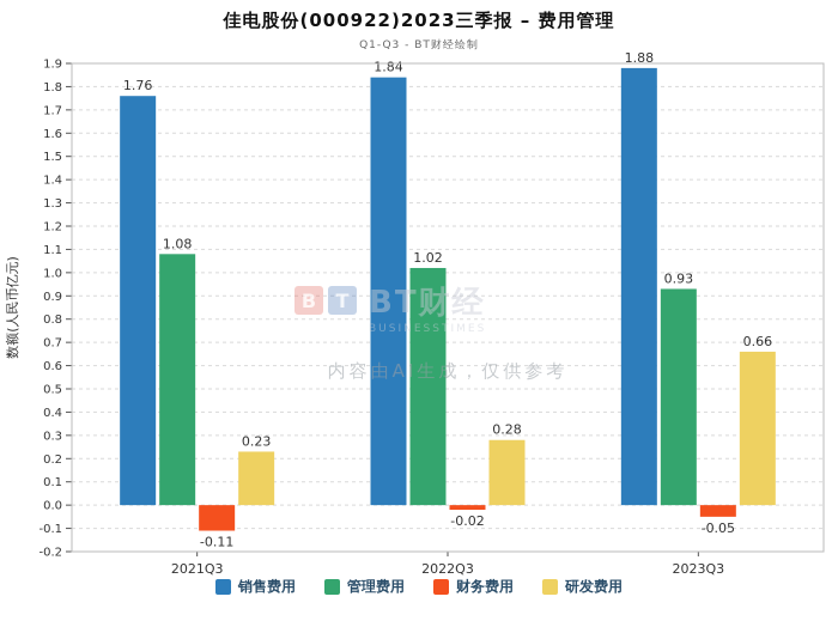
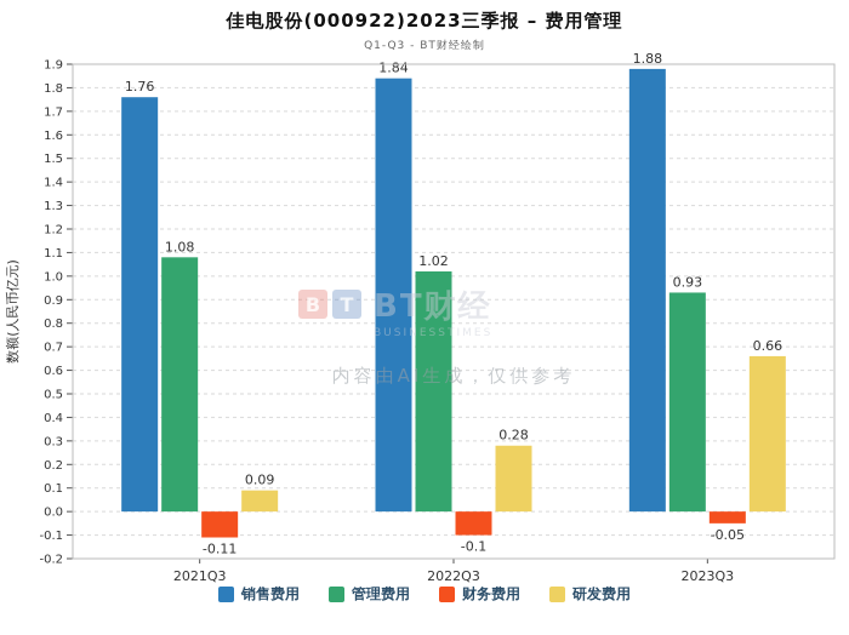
研发费用/2021Q3: 0.23 -> 0.09
财务费用/2022Q3: -0.02 -> -0.1
